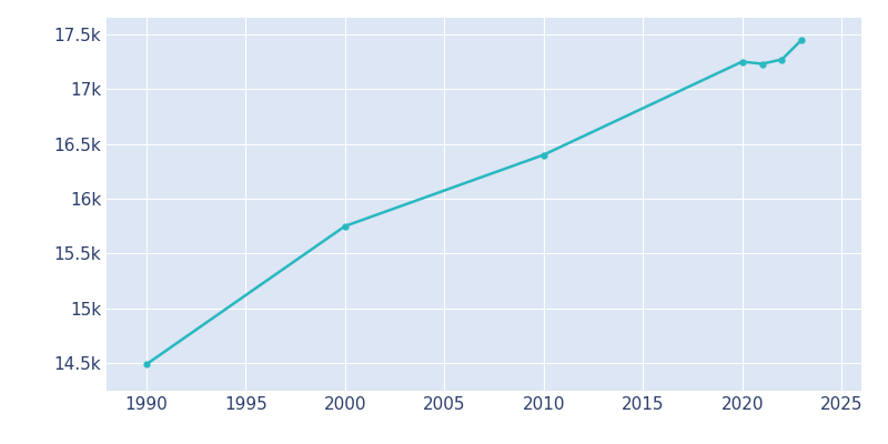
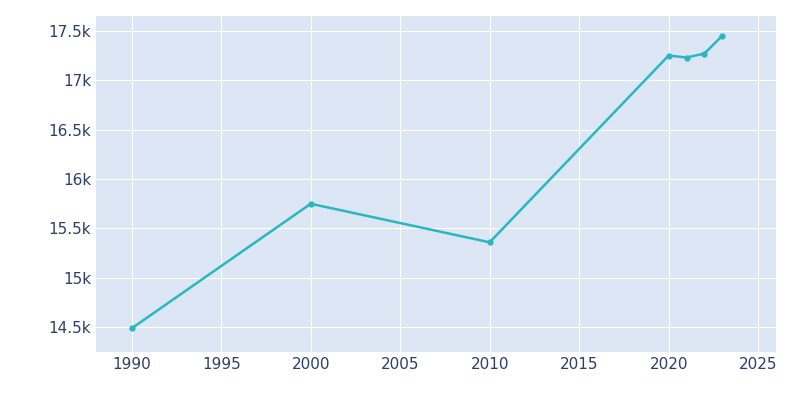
2010: 16.40k -> 15.36k
